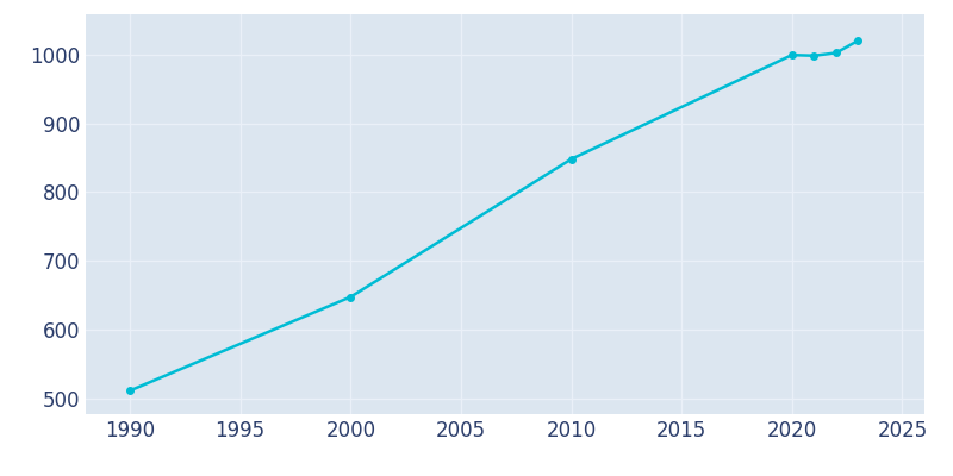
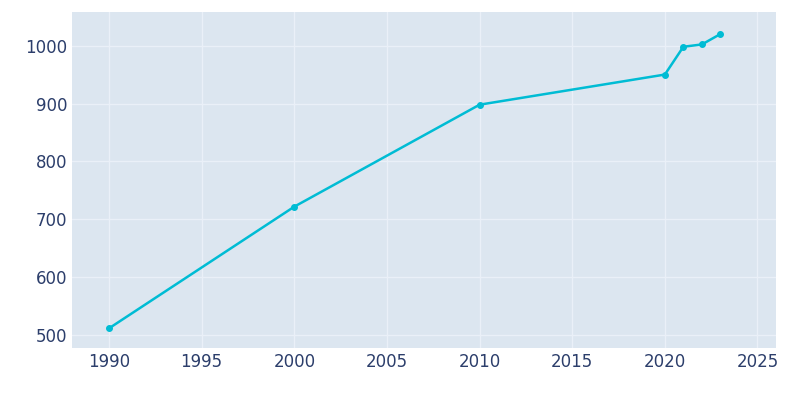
2000: 648 -> 722
2010: 848 -> 898
2020: 999 -> 950
